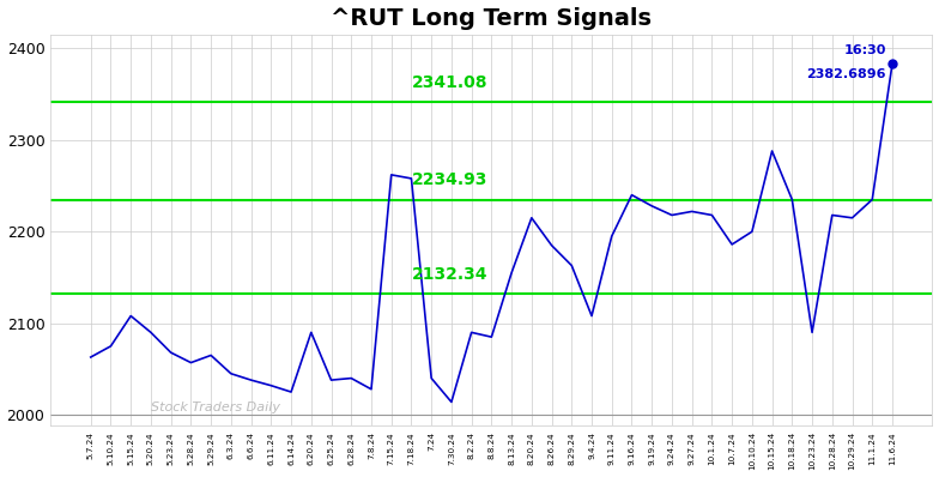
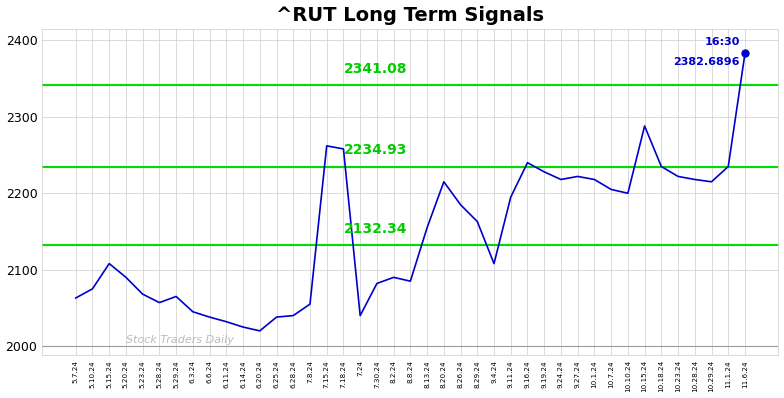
6.20.24: 2090 -> 2020
7.8.24: 2028 -> 2055
7.30.24: 2014 -> 2082
10.7.24: 2186 -> 2205
10.23.24: 2090 -> 2222
